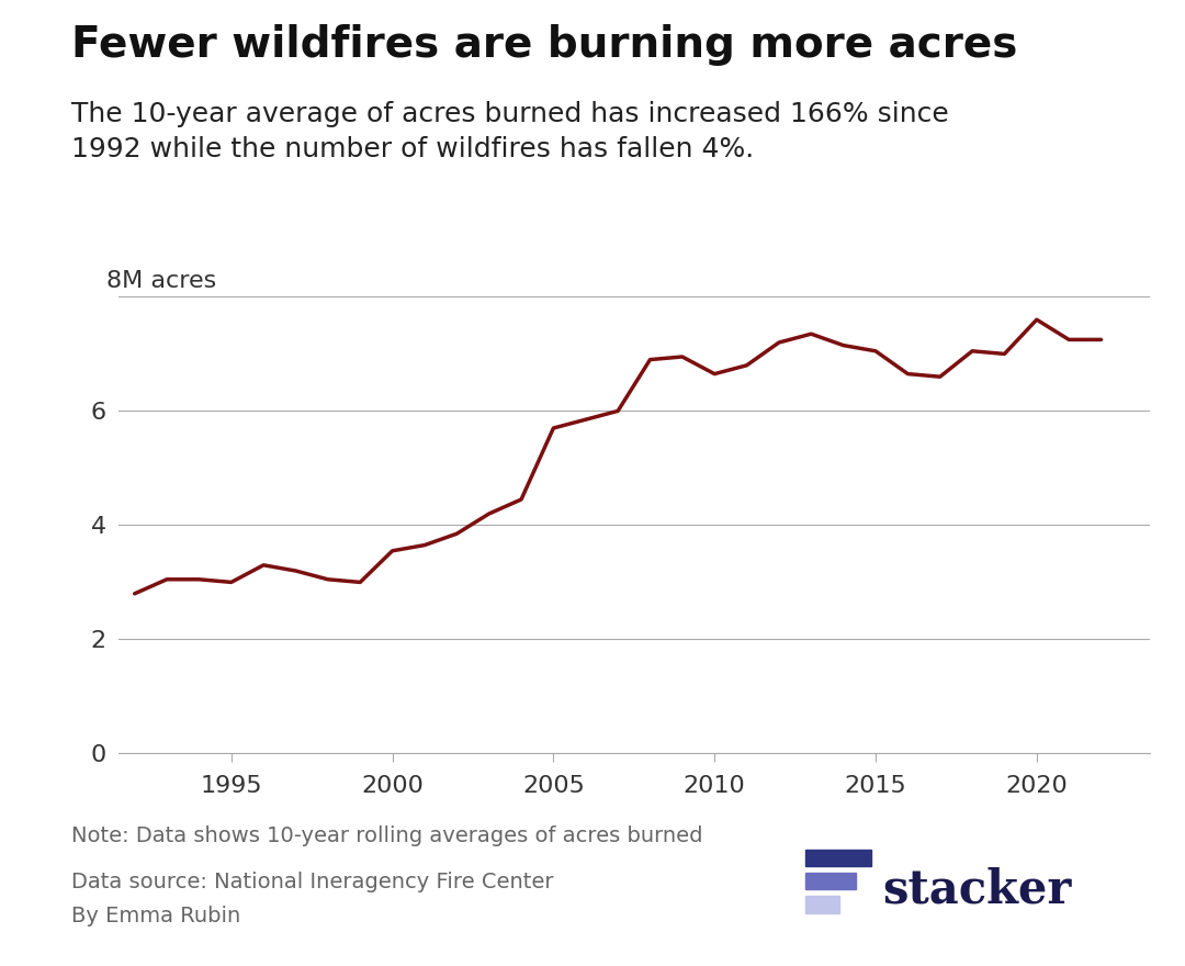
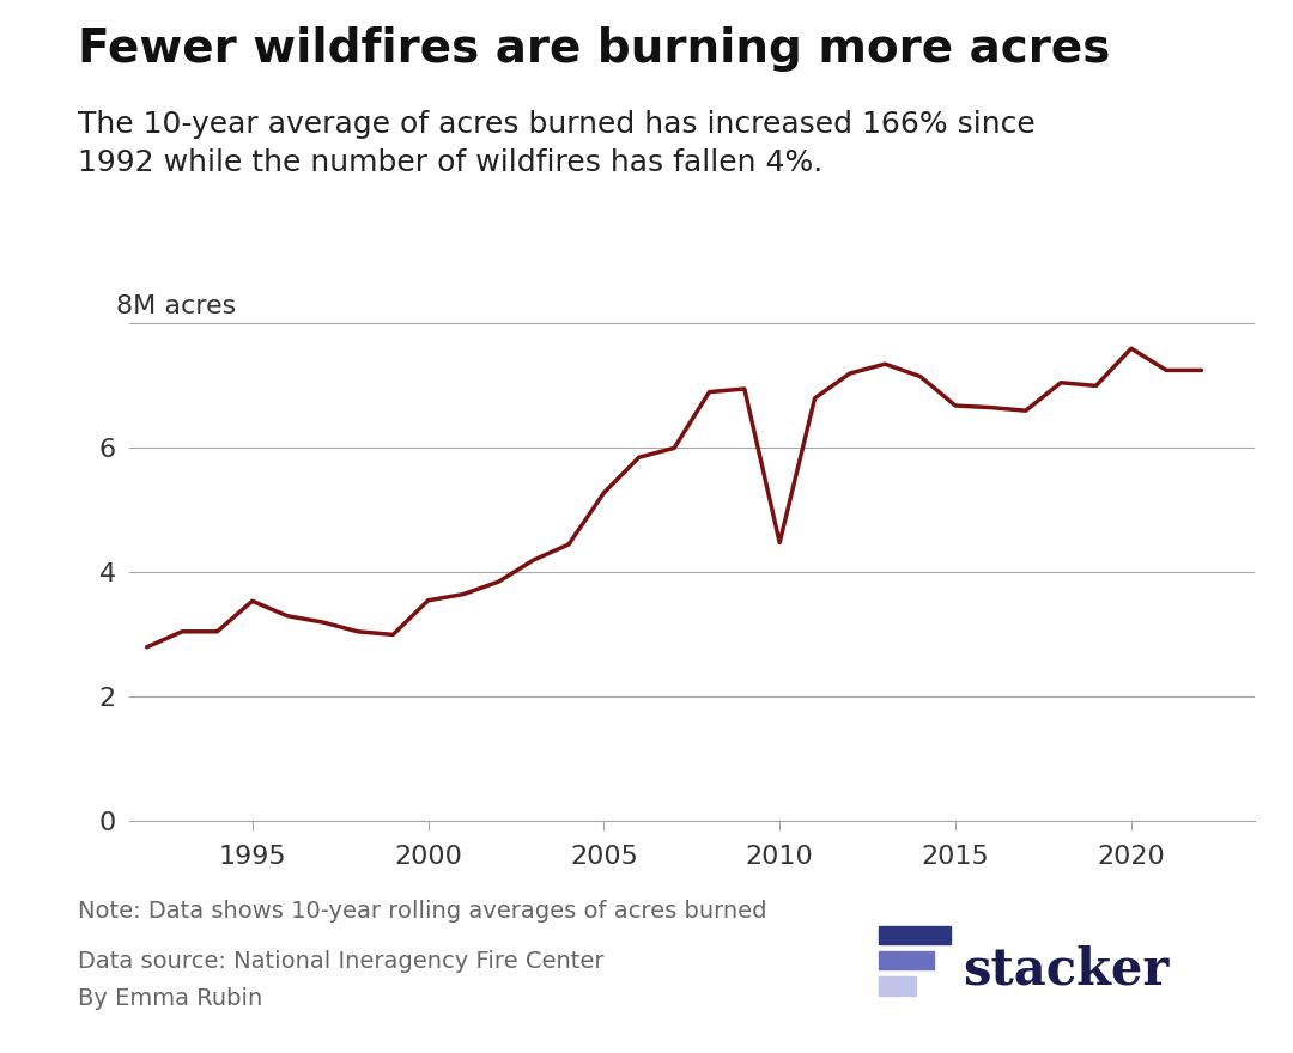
1995: 3.00 -> 3.54
2005: 5.70 -> 5.28
2010: 6.65 -> 4.48
2015: 7.05 -> 6.68
